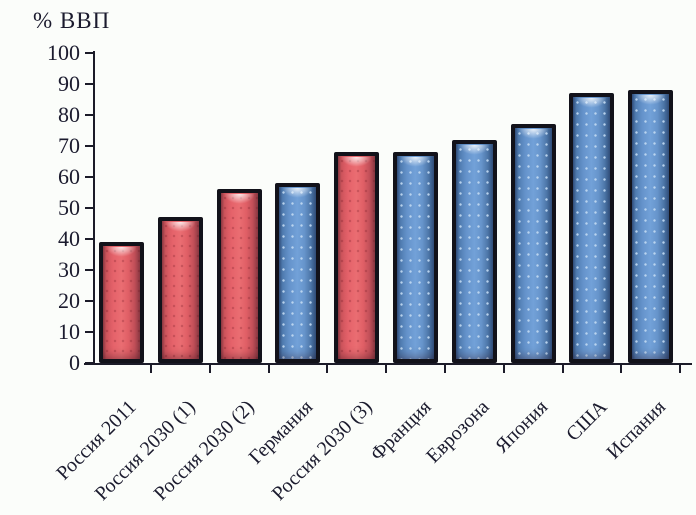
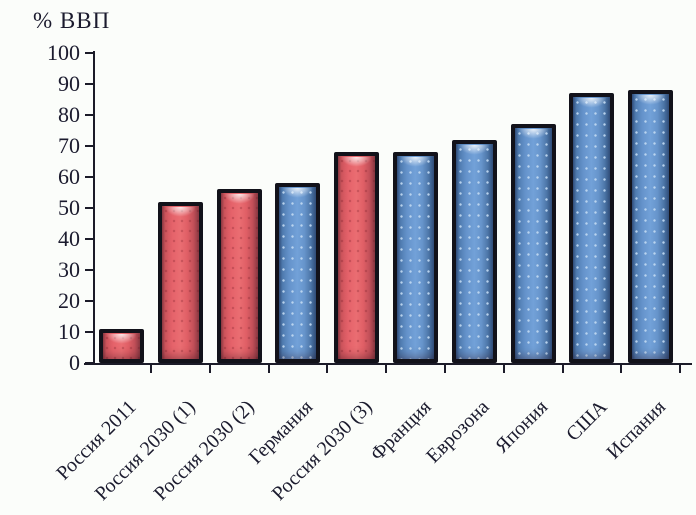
Россия 2011: 39 -> 11
Россия 2030 (1): 47 -> 52
